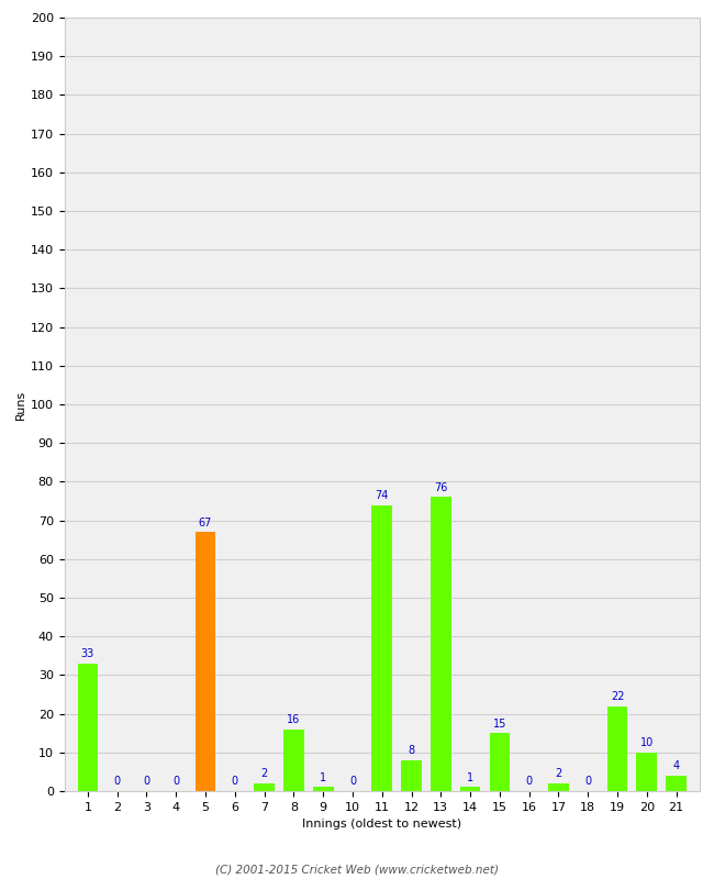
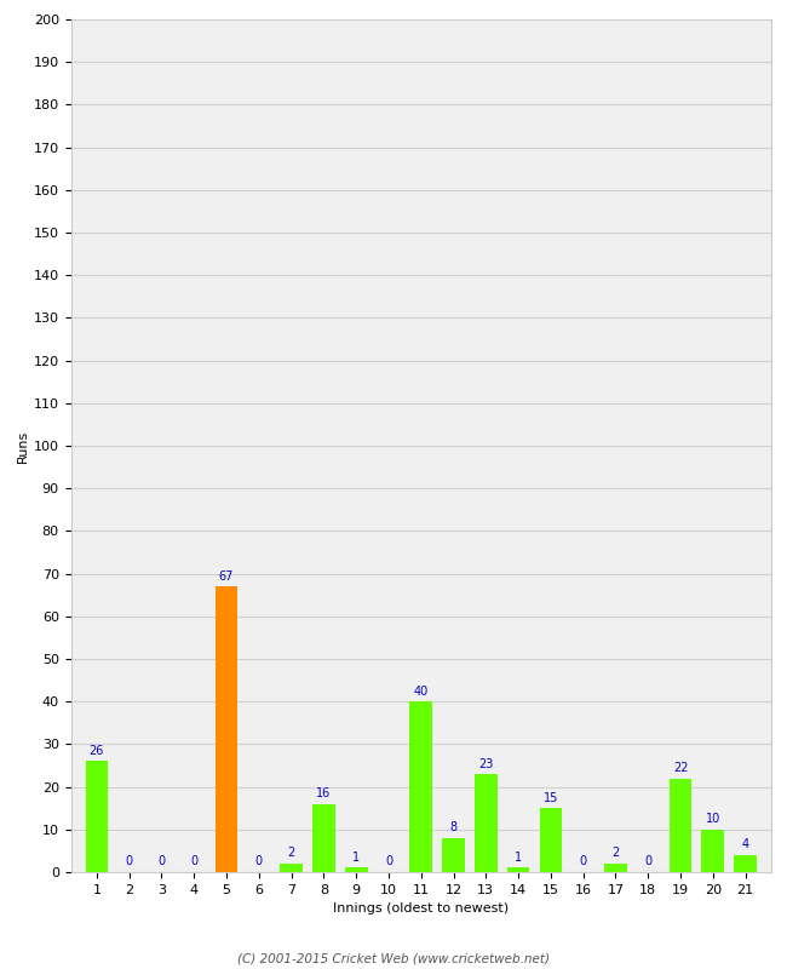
1: 33 -> 26
11: 74 -> 40
13: 76 -> 23
